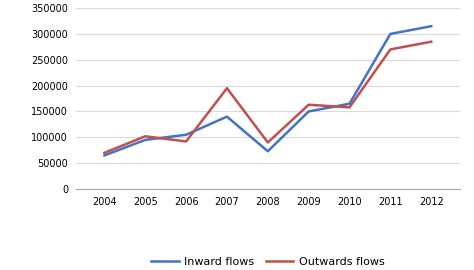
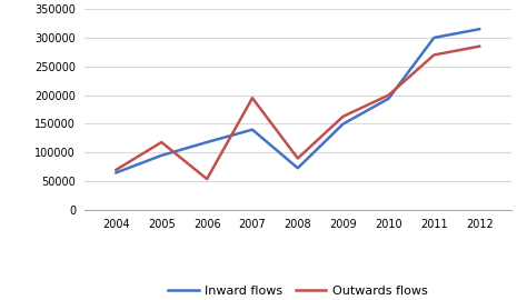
Outwards flows/2005: 102000 -> 118000
Inward flows/2006: 105000 -> 118000
Outwards flows/2006: 92000 -> 54000
Inward flows/2010: 165000 -> 194000
Outwards flows/2010: 158000 -> 200000
